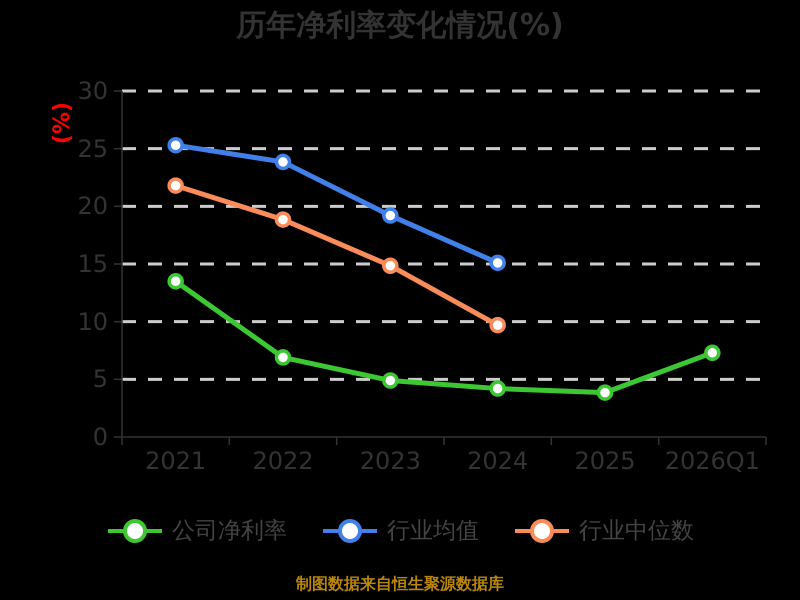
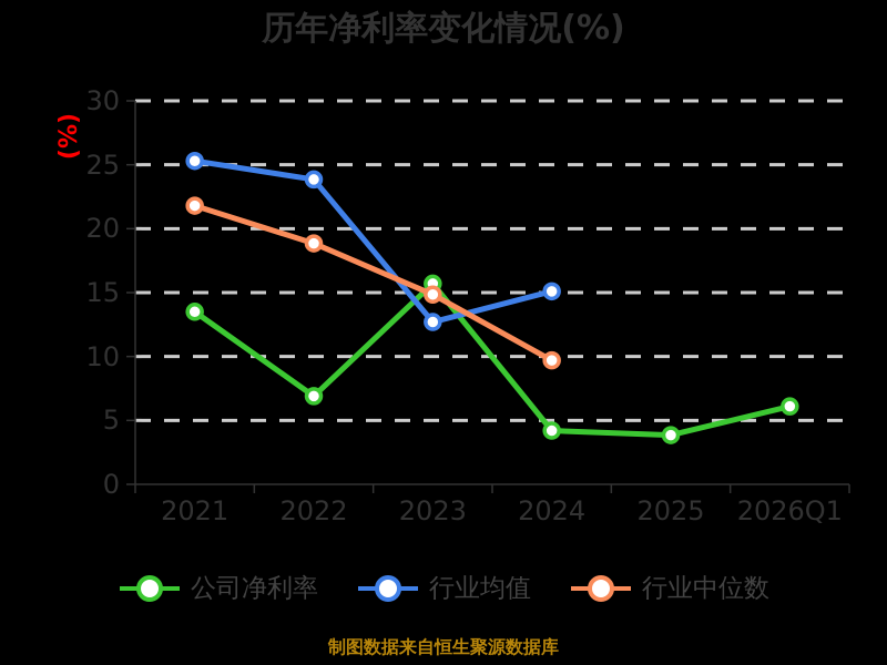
公司净利率/2023: 4.9 -> 15.7
行业均值/2023: 19.2 -> 12.7
公司净利率/2026Q1: 7.3 -> 6.1
